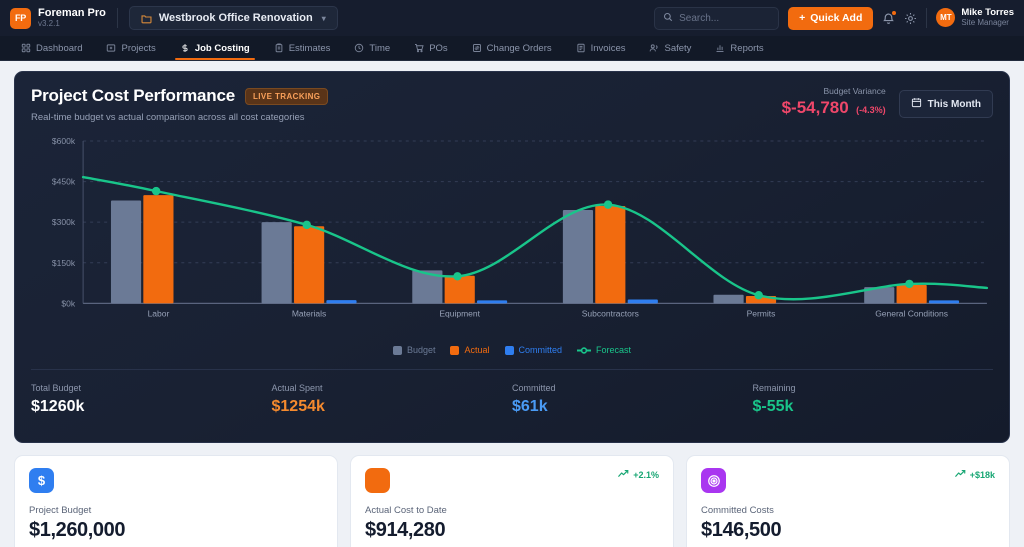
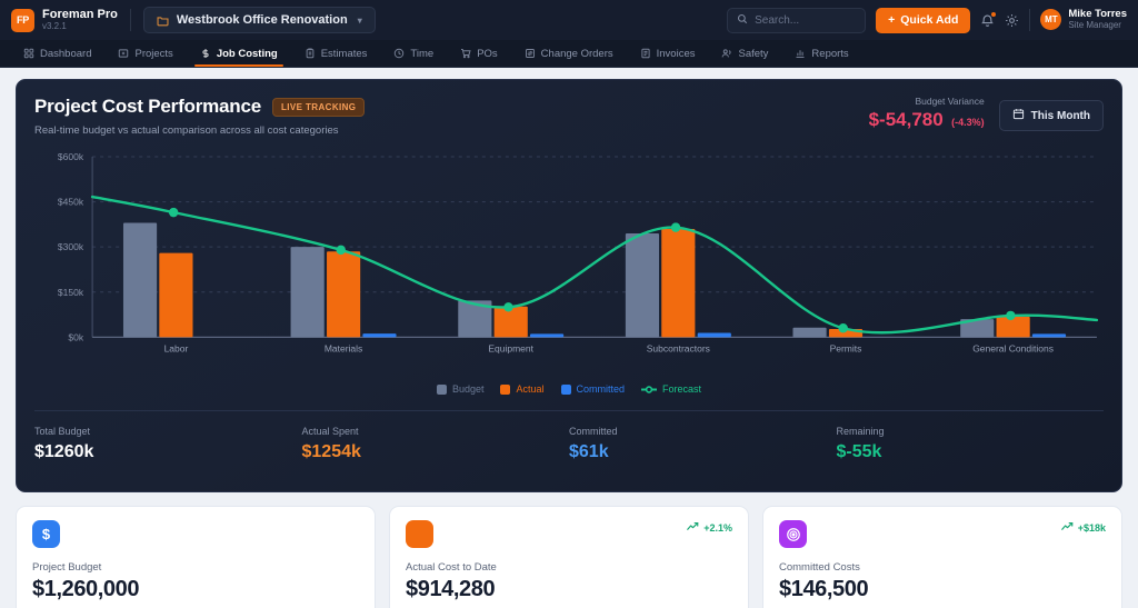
Actual/Labor: $400k -> $280k
